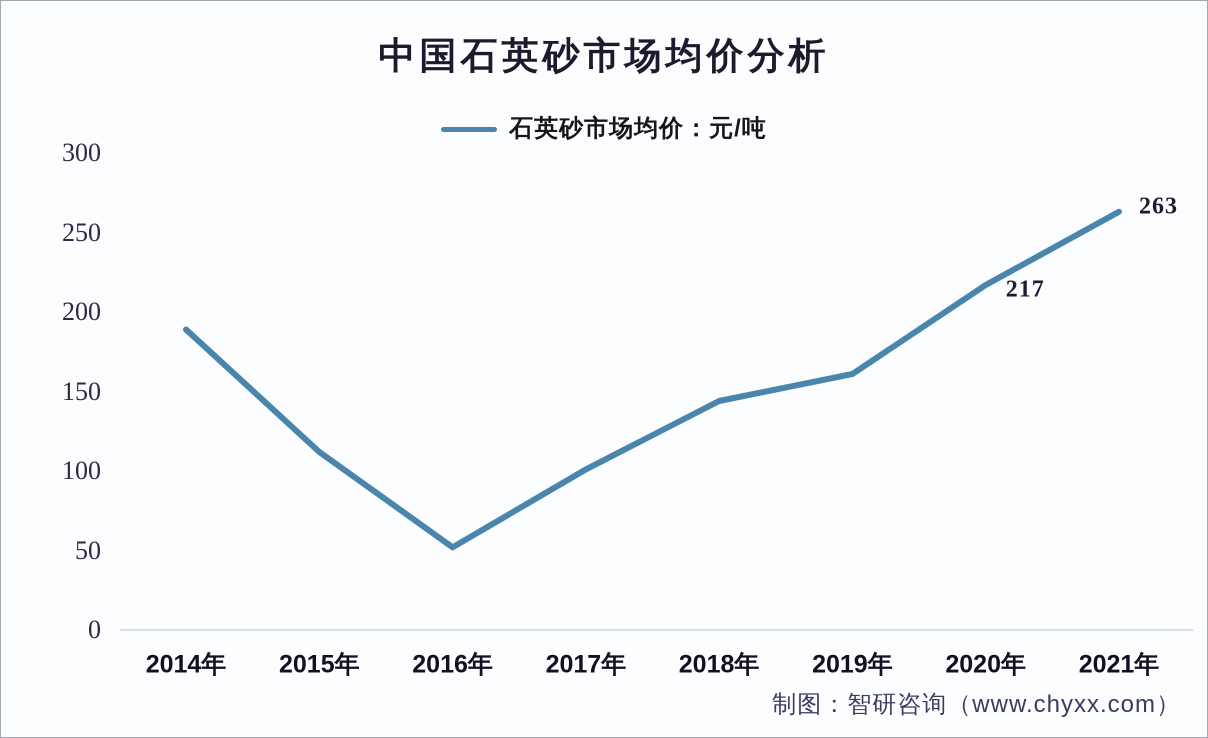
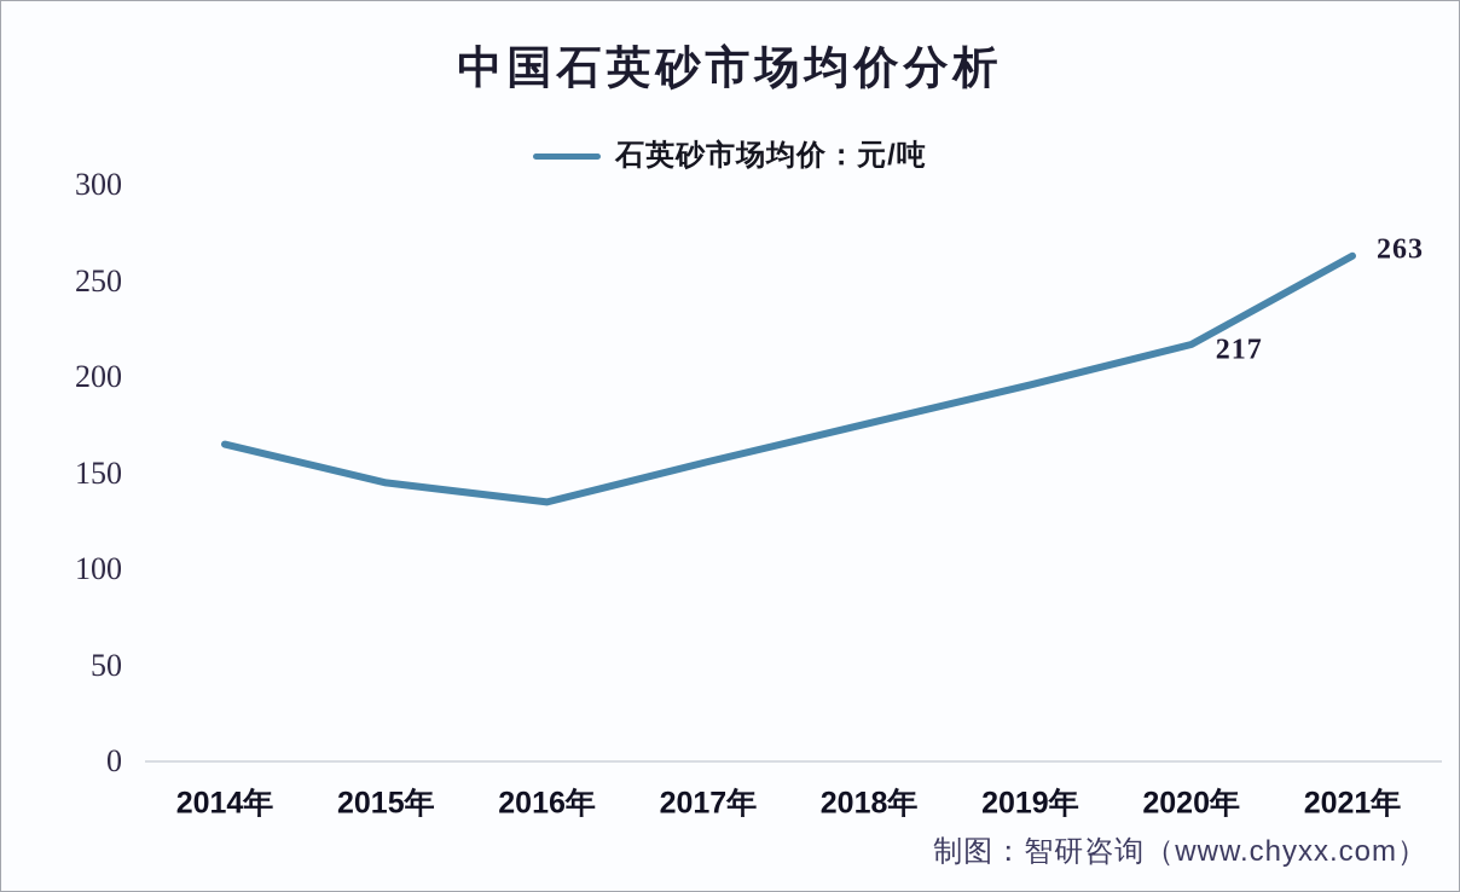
2014年: 189 -> 165
2015年: 112 -> 145
2016年: 52 -> 135
2017年: 101 -> 156
2018年: 144 -> 176
2019年: 161 -> 196
